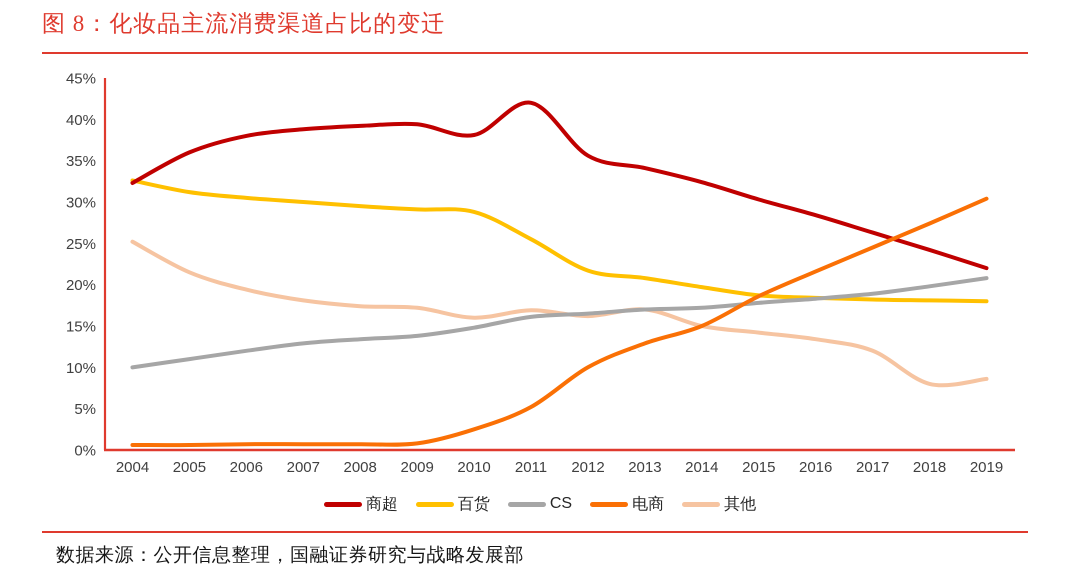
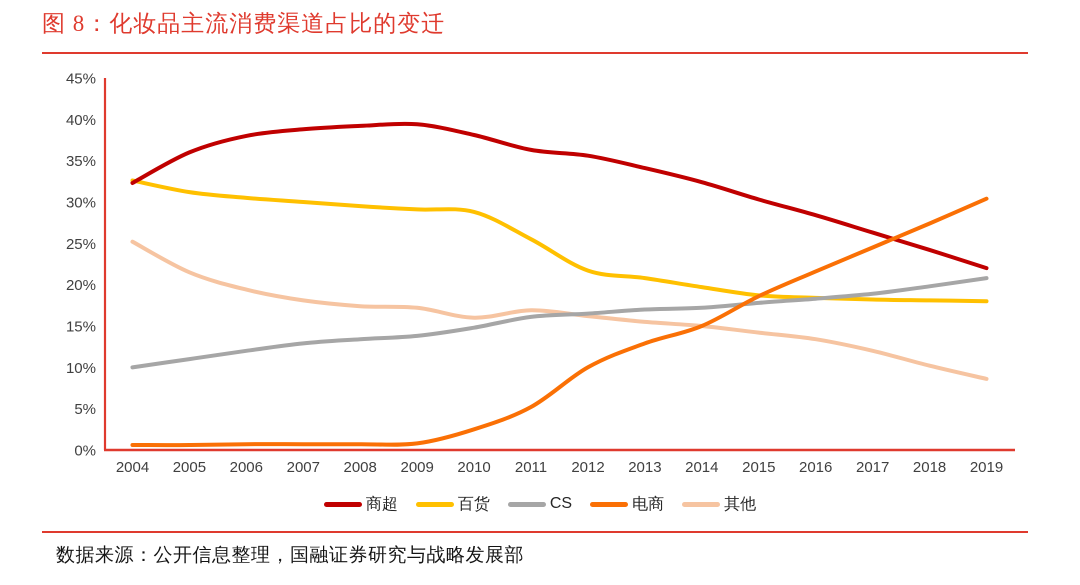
商超/2011: 42% -> 36%
其他/2013: 17% -> 16%
其他/2018: 8% -> 10%
